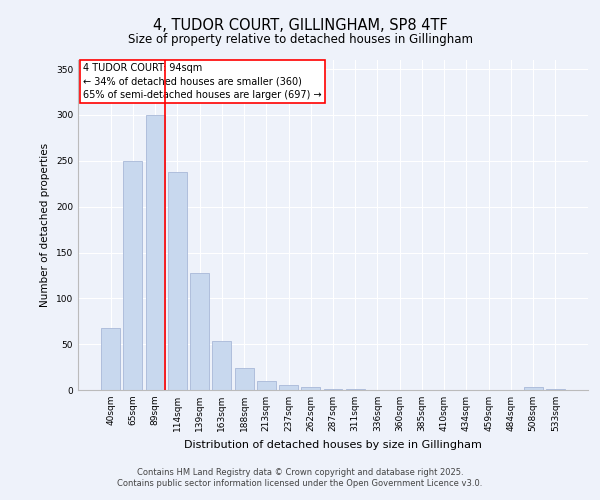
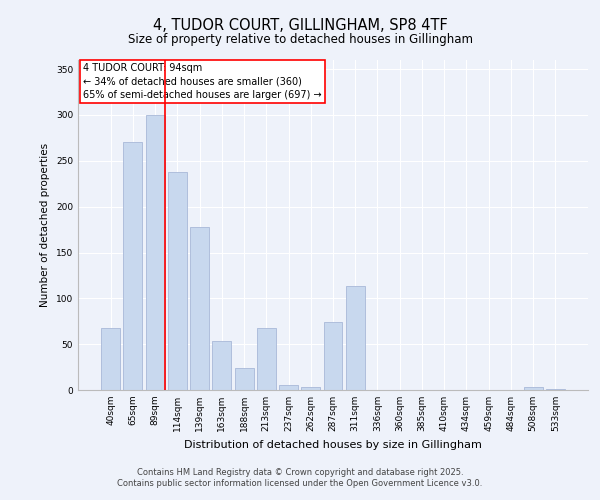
65sqm: 250 -> 270
139sqm: 128 -> 178
213sqm: 10 -> 68
287sqm: 1 -> 74
311sqm: 1 -> 114
